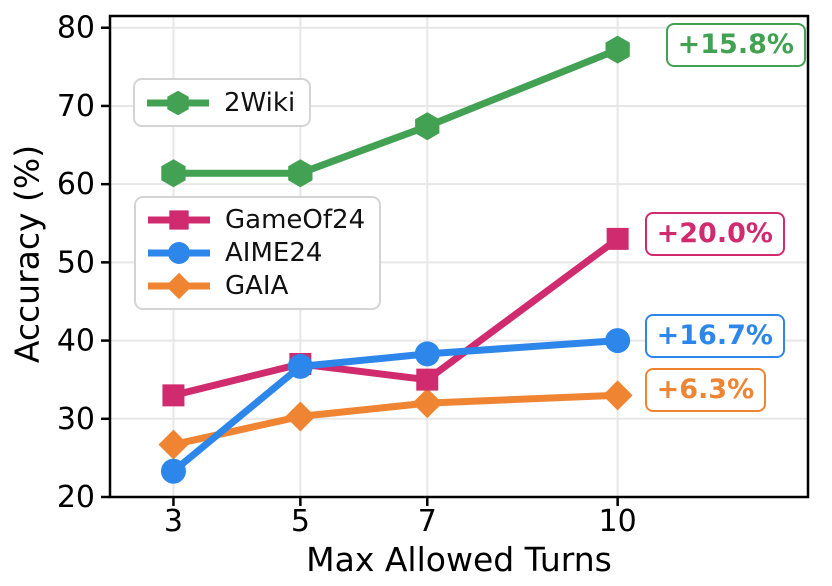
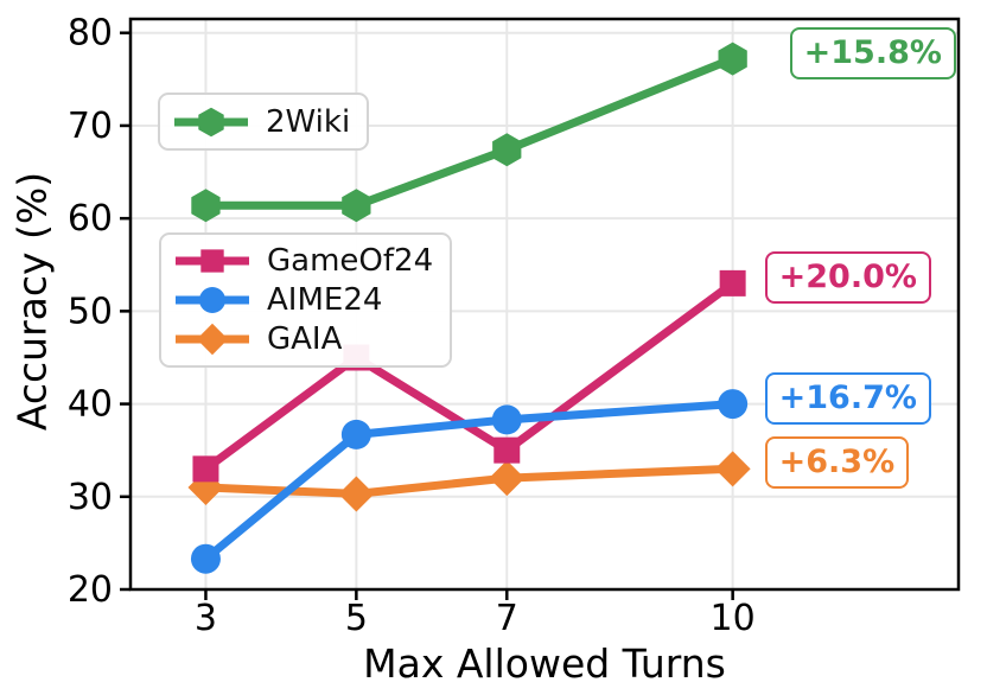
GAIA/3: 27 -> 31
GameOf24/5: 37 -> 45
